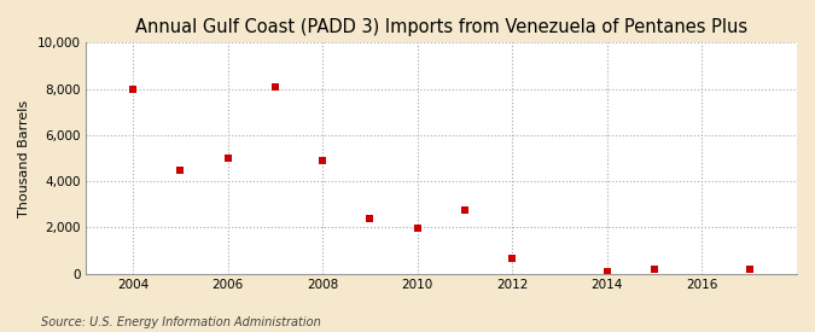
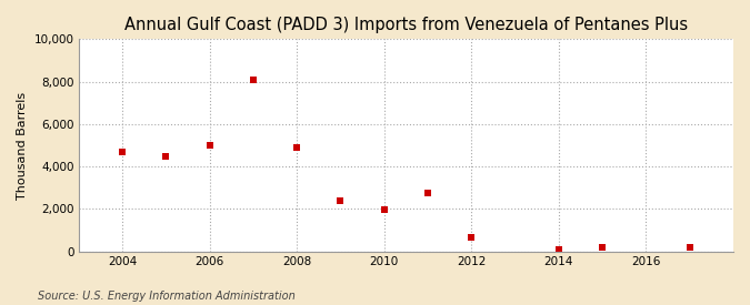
2004: 8,000 -> 4,700
